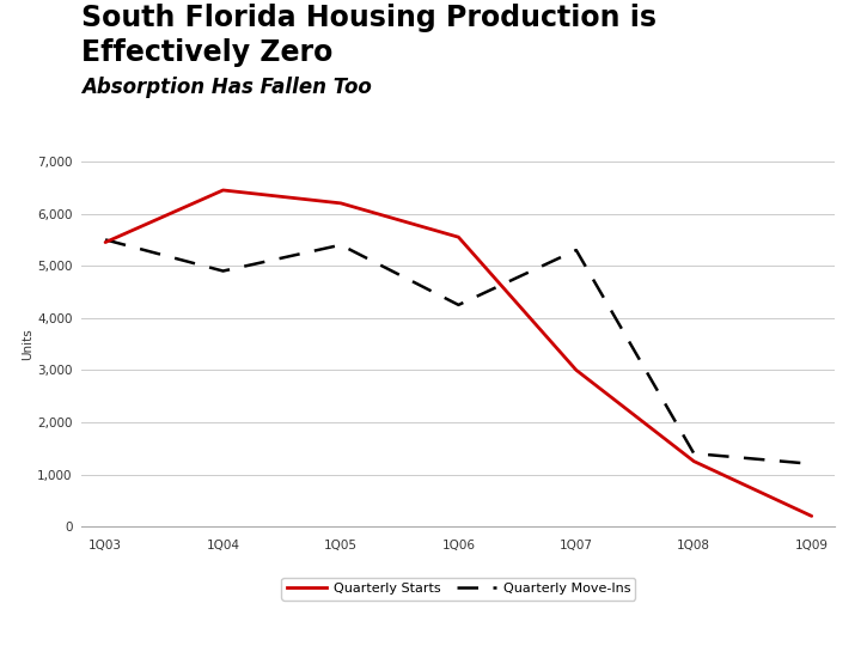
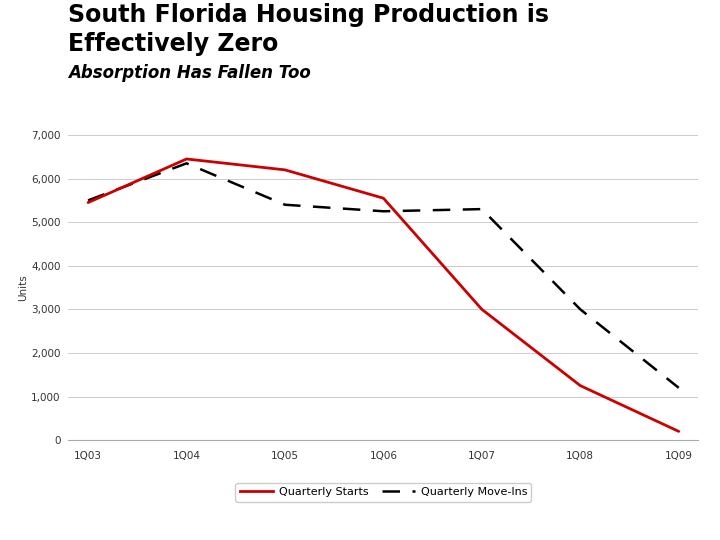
Quarterly Move-Ins/1Q04: 4,900 -> 6,350
Quarterly Move-Ins/1Q06: 4,250 -> 5,250
Quarterly Move-Ins/1Q08: 1,400 -> 3,000
